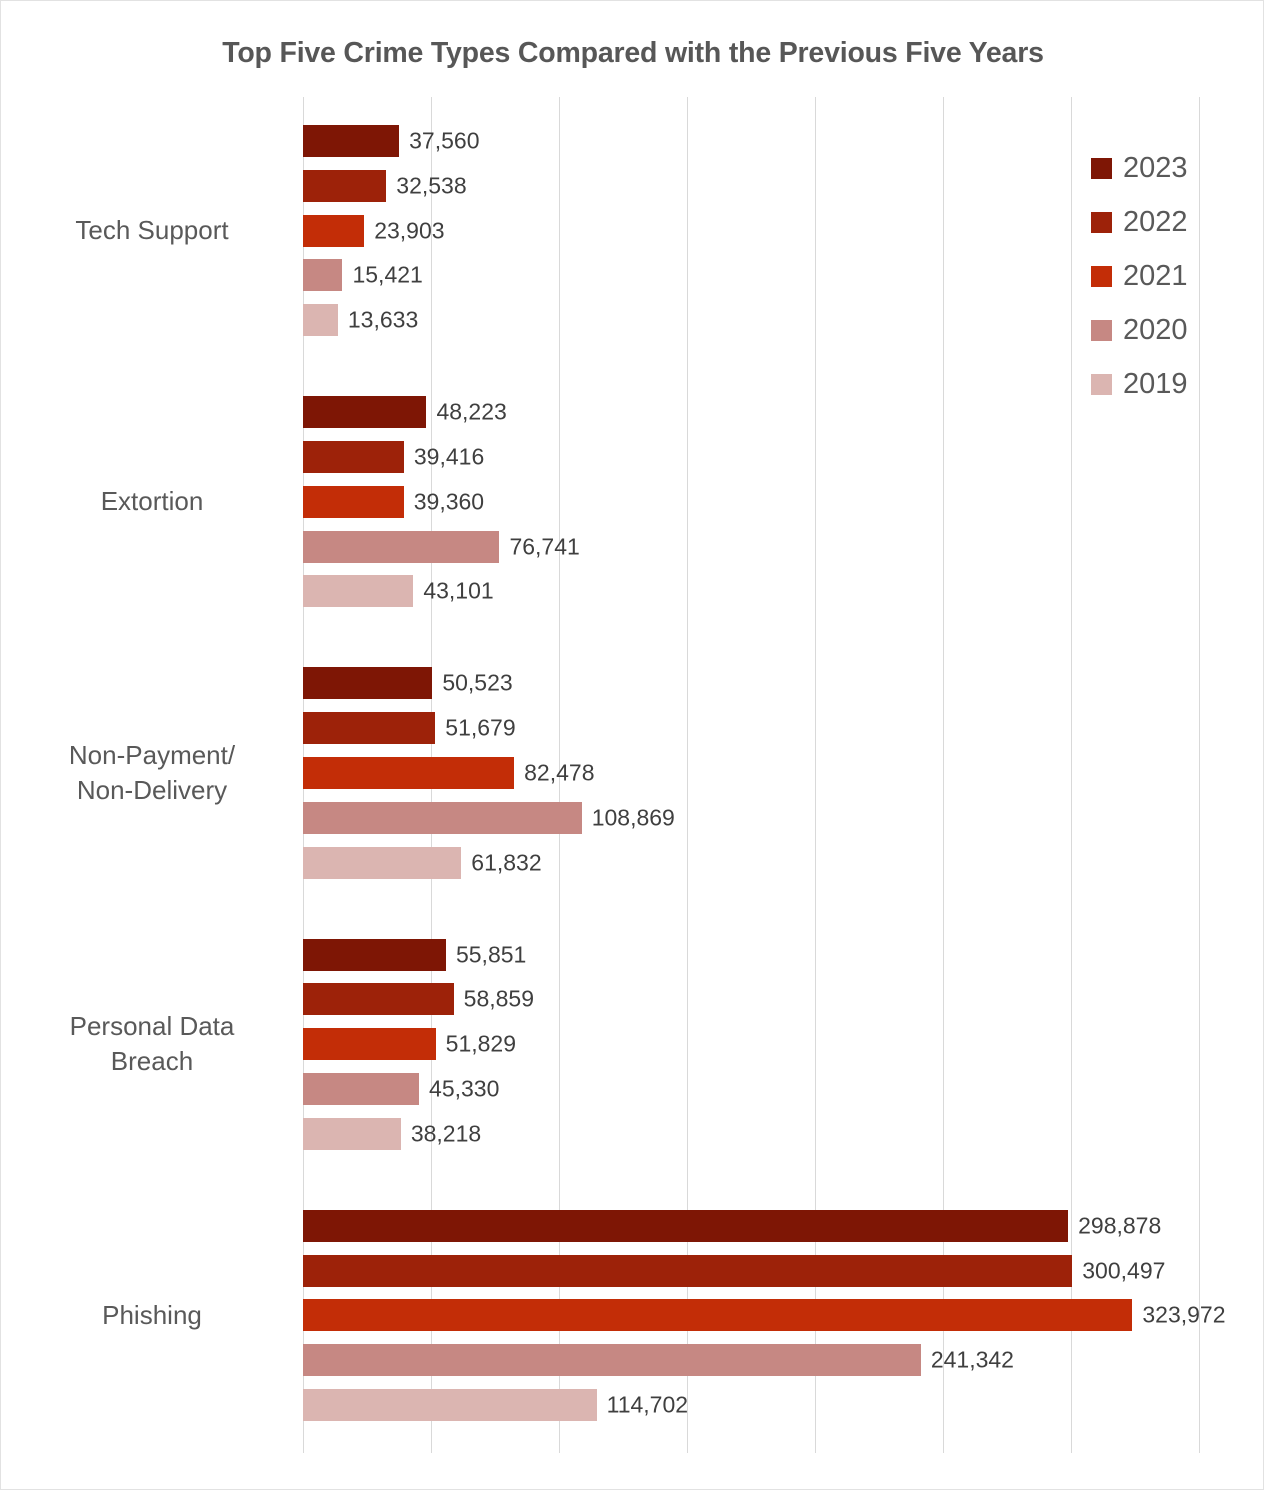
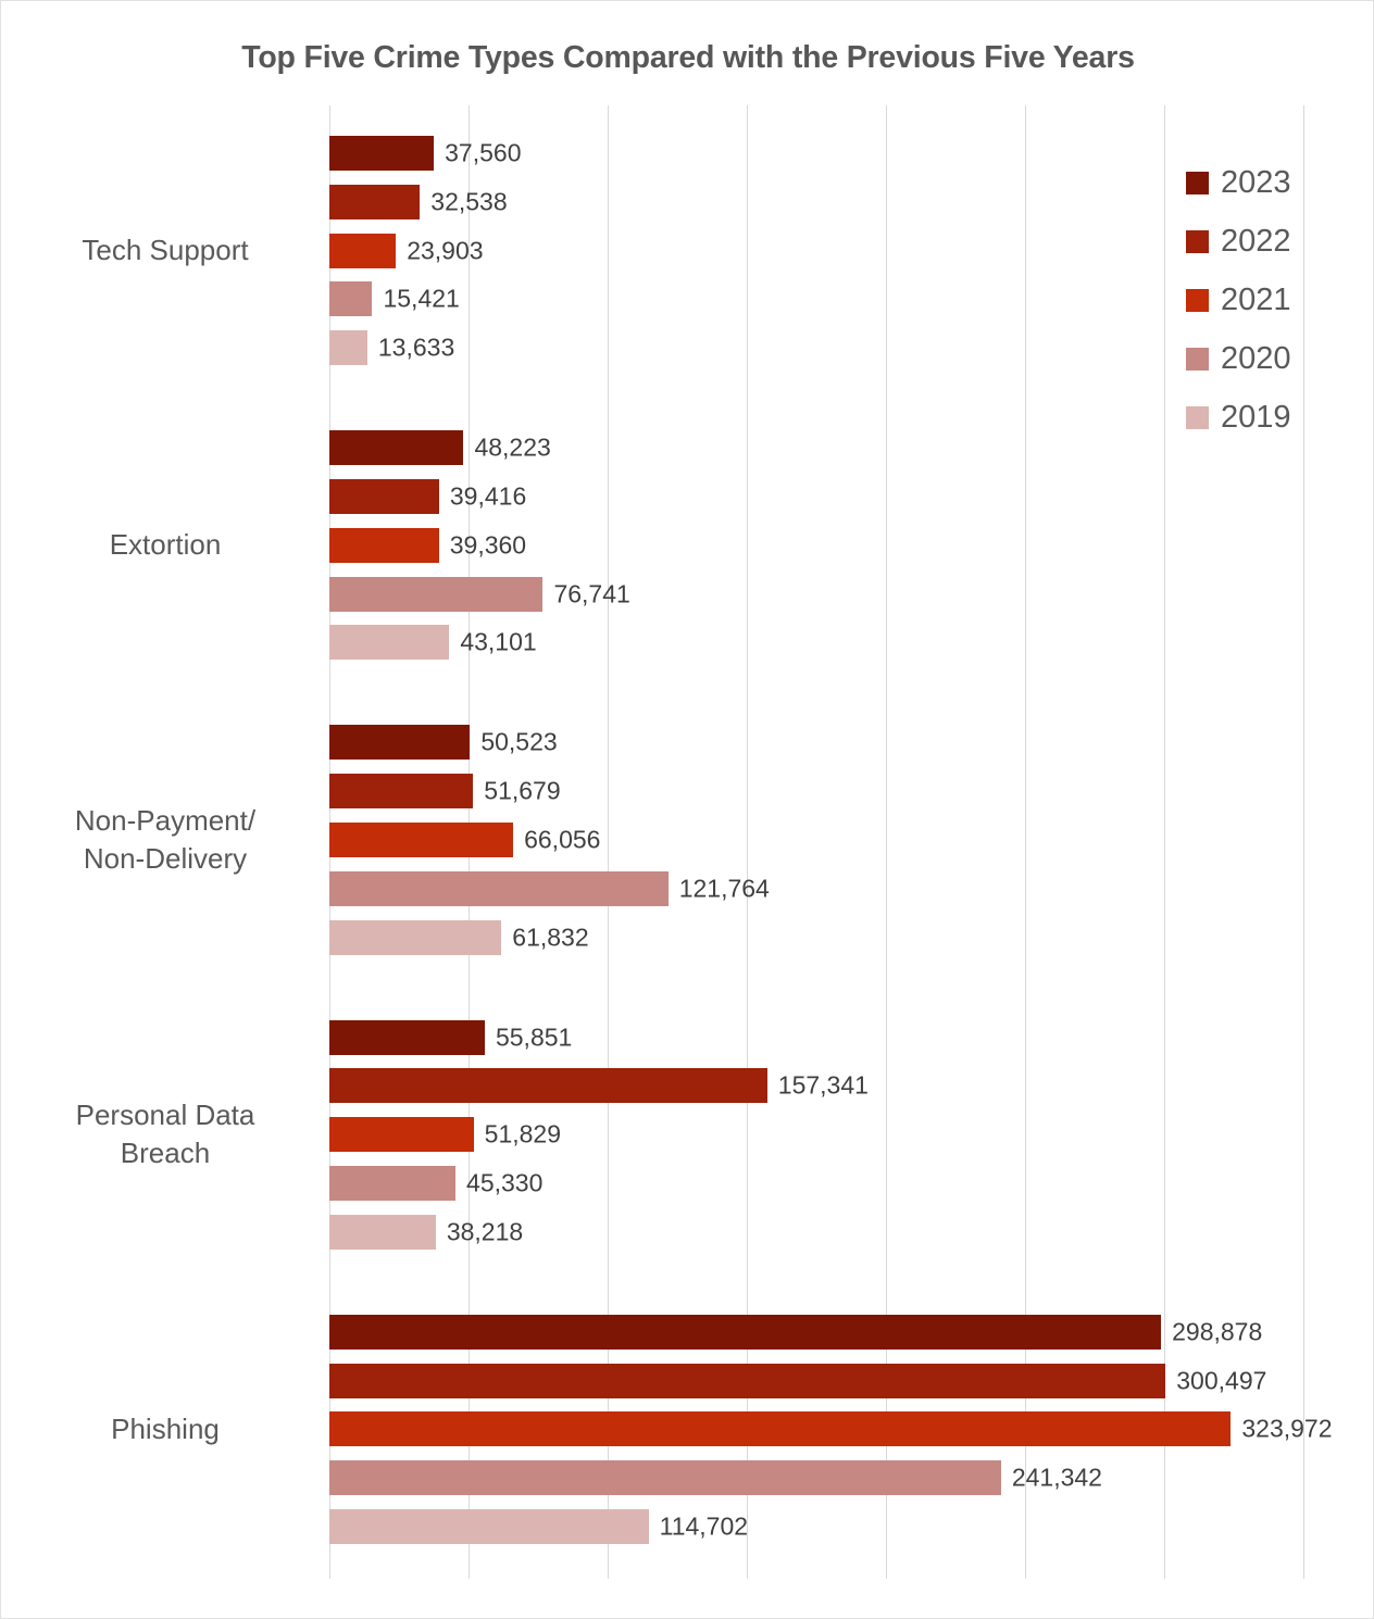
2021/Non-Payment/ Non-Delivery: 82,478 -> 66,056
2020/Non-Payment/ Non-Delivery: 108,869 -> 121,764
2022/Personal Data Breach: 58,859 -> 157,341
